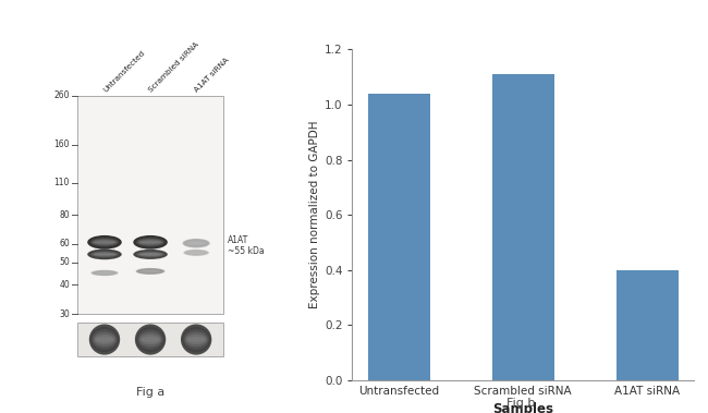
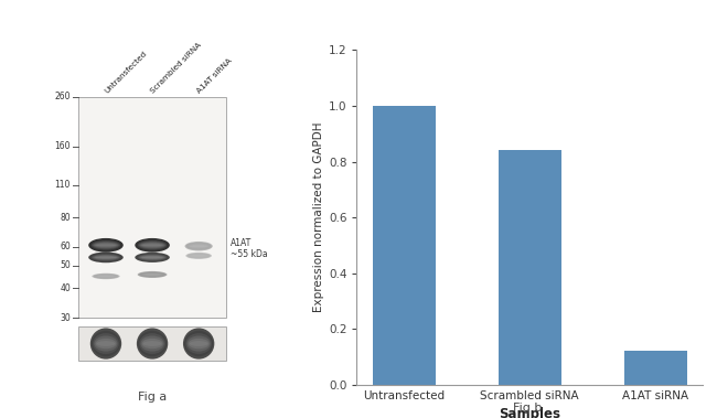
Untransfected: 1.04 -> 1.00
Scrambled siRNA: 1.11 -> 0.84
A1AT siRNA: 0.40 -> 0.12
